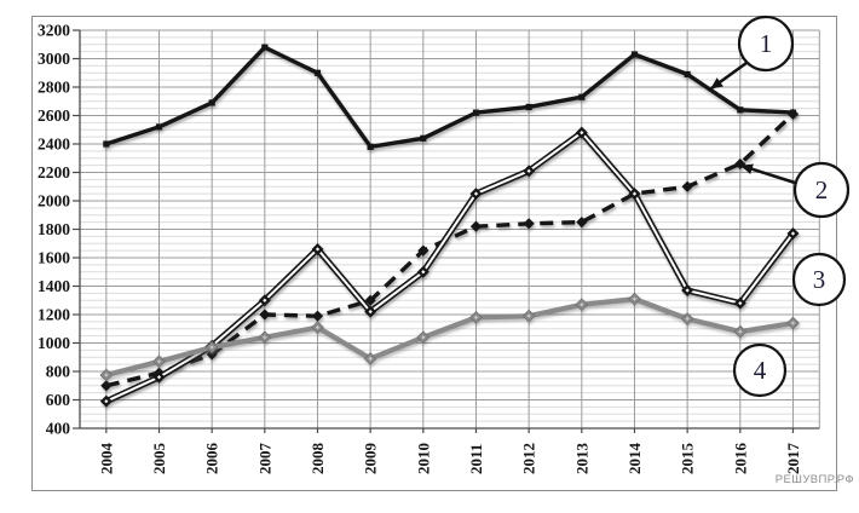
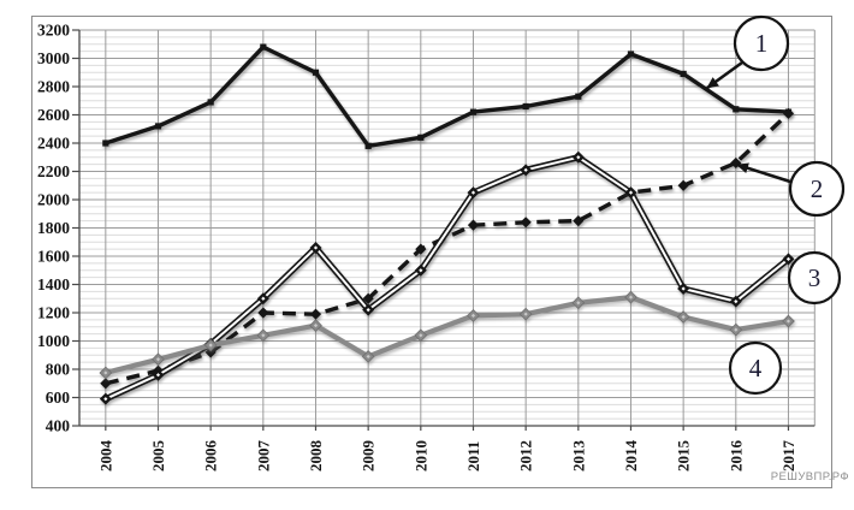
3/2013: 2480 -> 2300
3/2017: 1770 -> 1580
